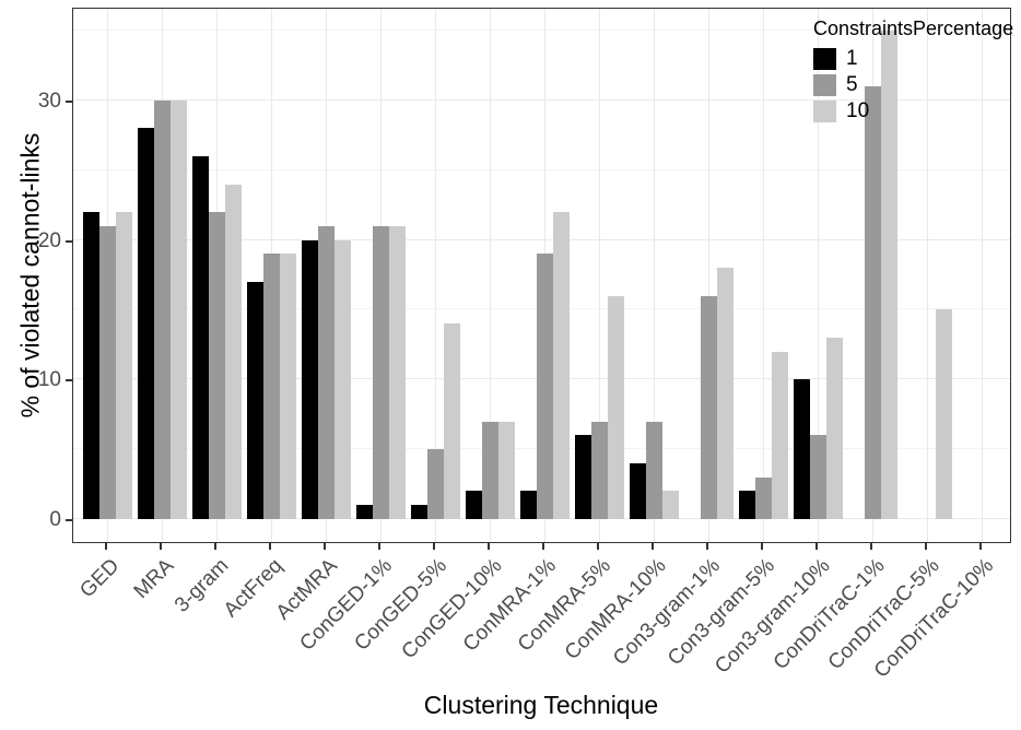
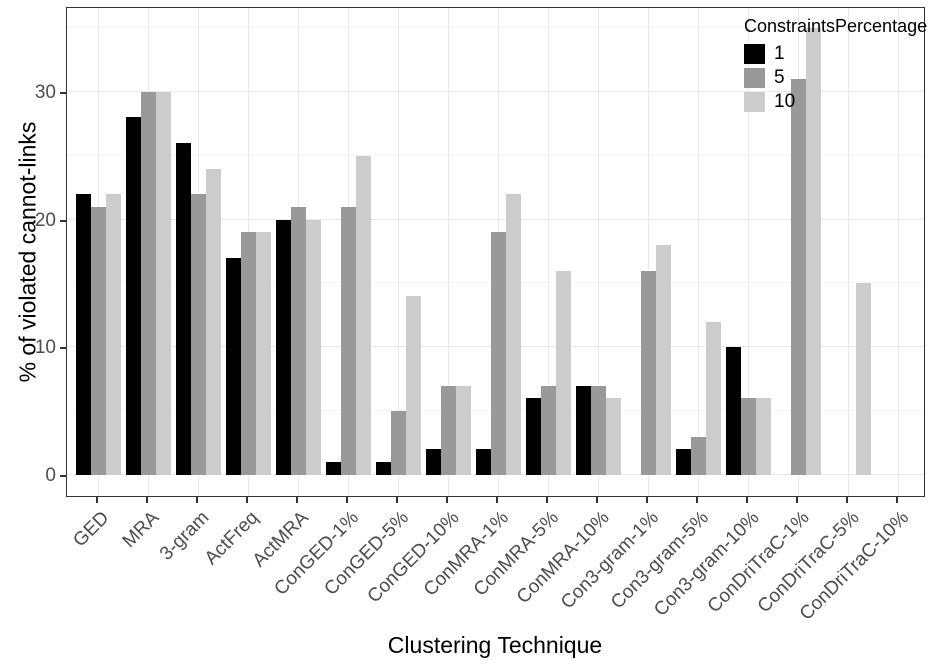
10/ConGED-1%: 21 -> 25
1/ConMRA-10%: 4 -> 7
10/ConMRA-10%: 2 -> 6
10/Con3-gram-10%: 13 -> 6
